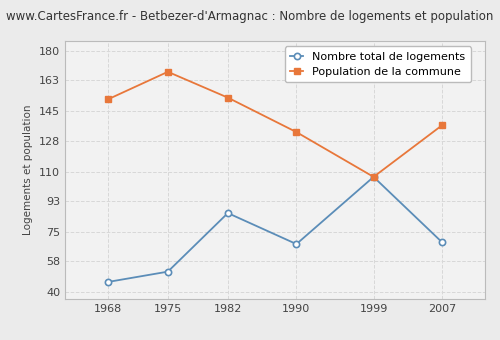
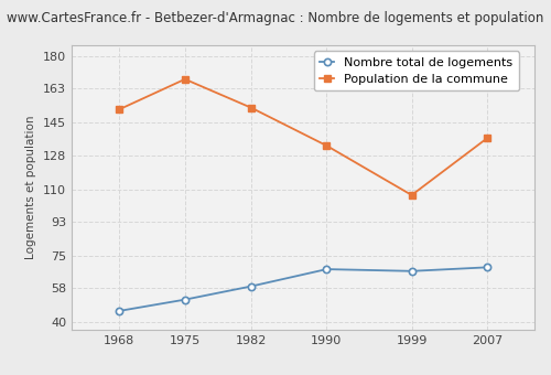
Nombre total de logements/1982: 86 -> 59
Nombre total de logements/1999: 107 -> 67
